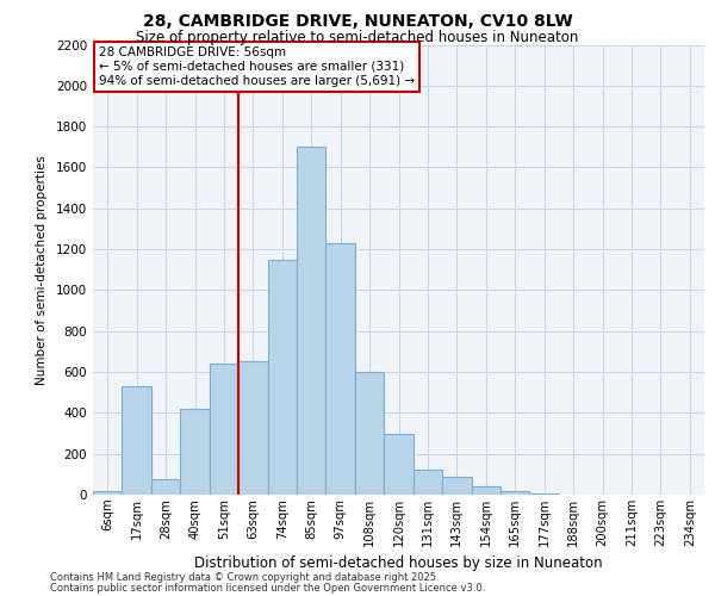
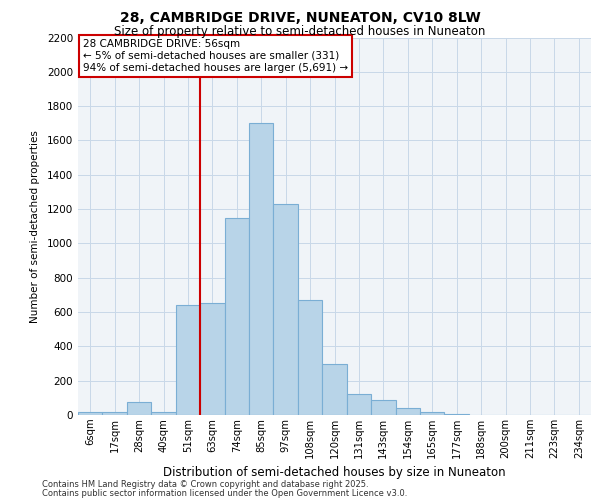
17sqm: 530 -> 20
40sqm: 420 -> 20
108sqm: 600 -> 670
